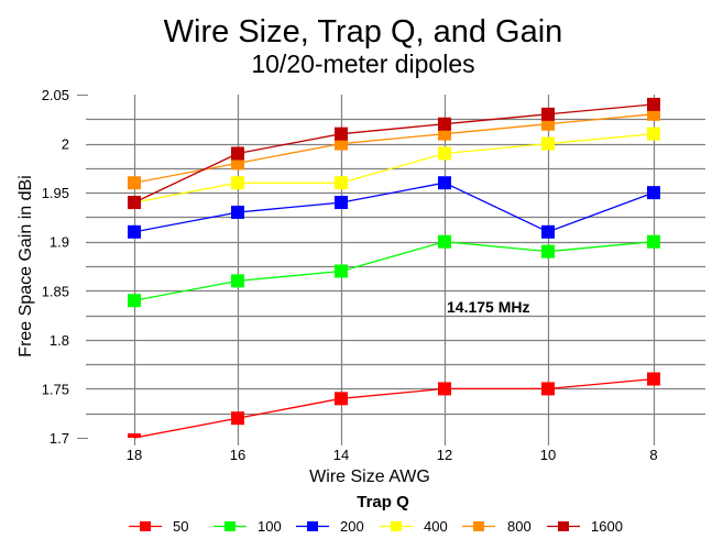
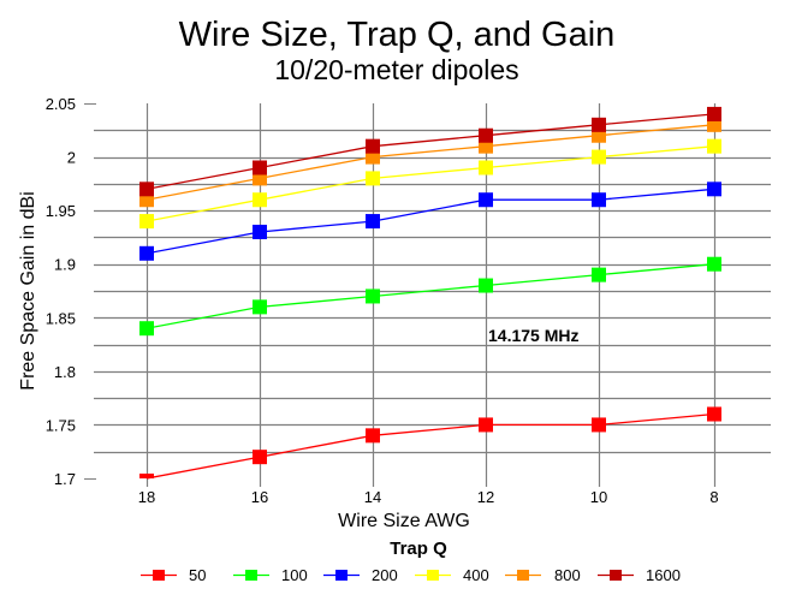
1600/18: 1.94 -> 1.97
400/14: 1.96 -> 1.98
100/12: 1.90 -> 1.88
200/10: 1.91 -> 1.96
200/8: 1.95 -> 1.97
